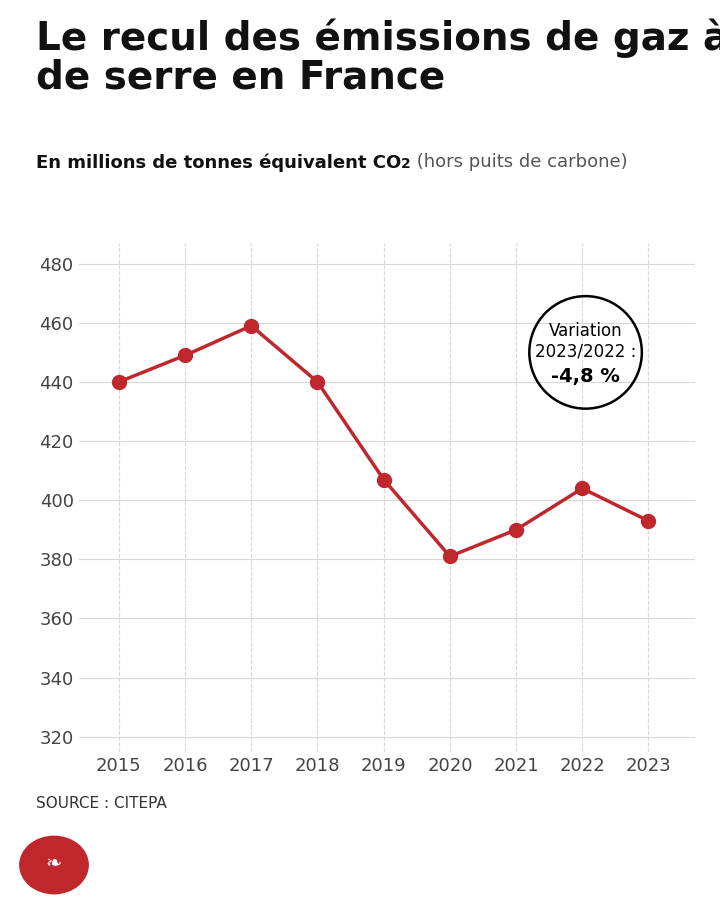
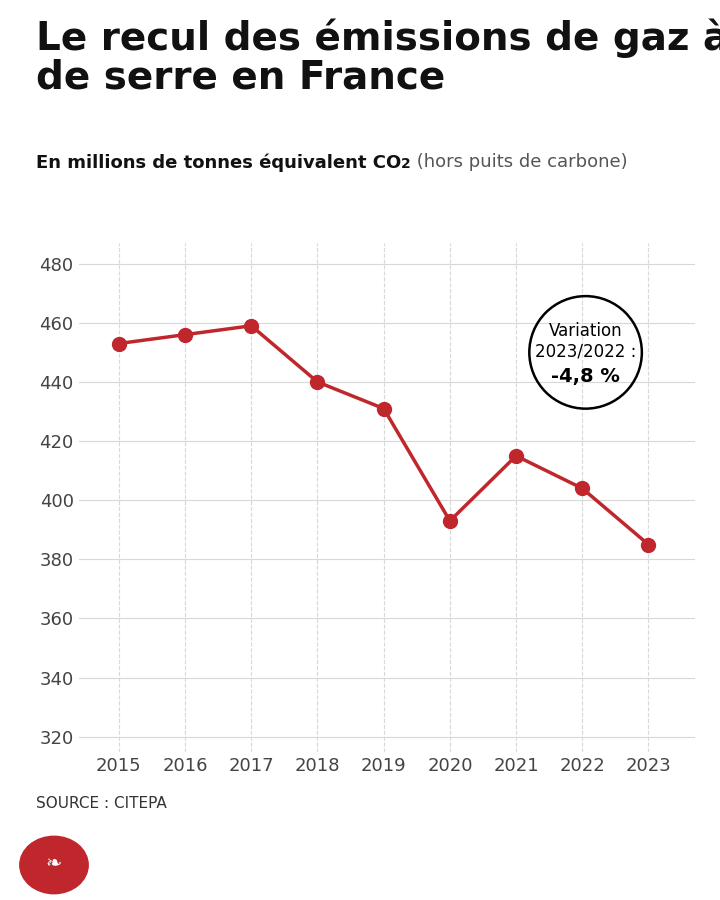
2015: 440 -> 453
2016: 449 -> 456
2019: 407 -> 431
2020: 381 -> 393
2021: 390 -> 415
2023: 393 -> 385
